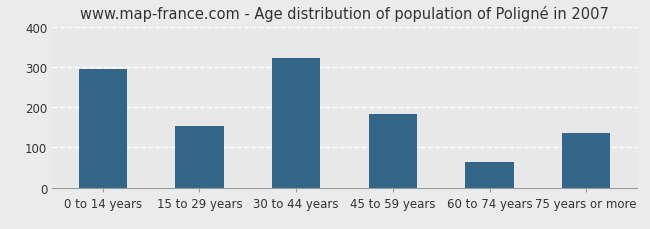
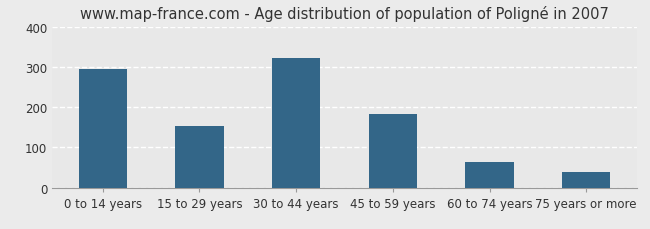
75 years or more: 135 -> 38
